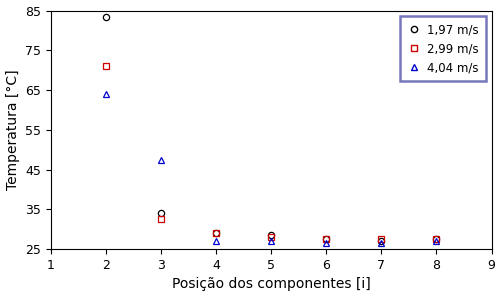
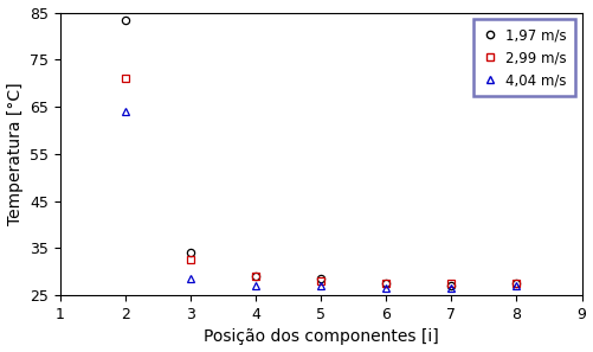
4,04 m/s/3: 47.5 -> 28.5
